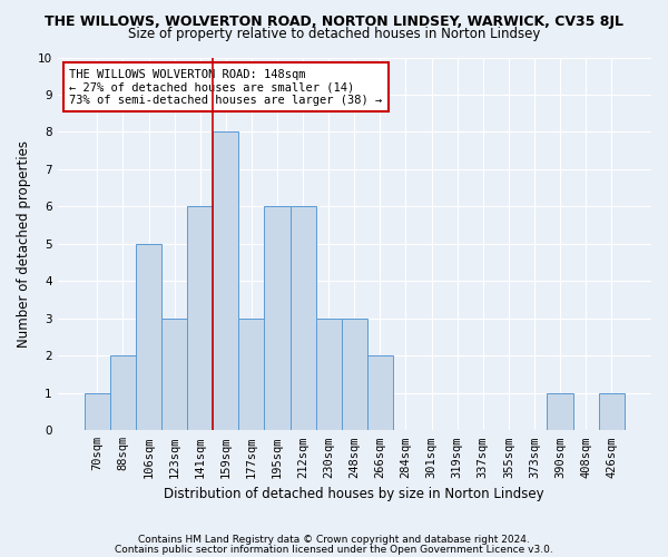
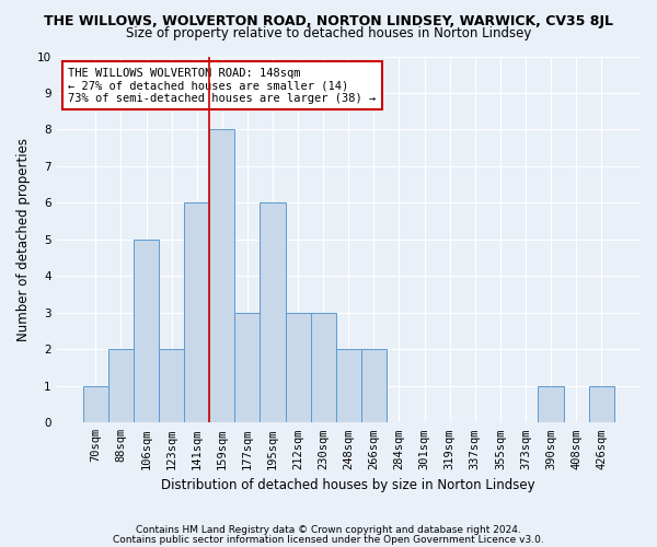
123sqm: 3 -> 2
212sqm: 6 -> 3
248sqm: 3 -> 2
